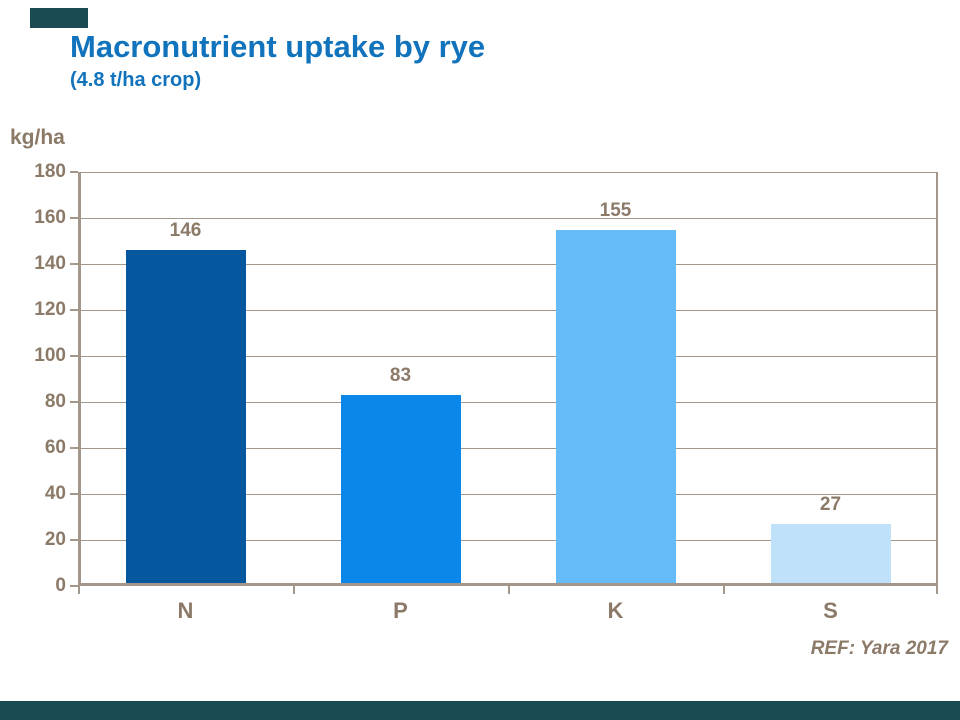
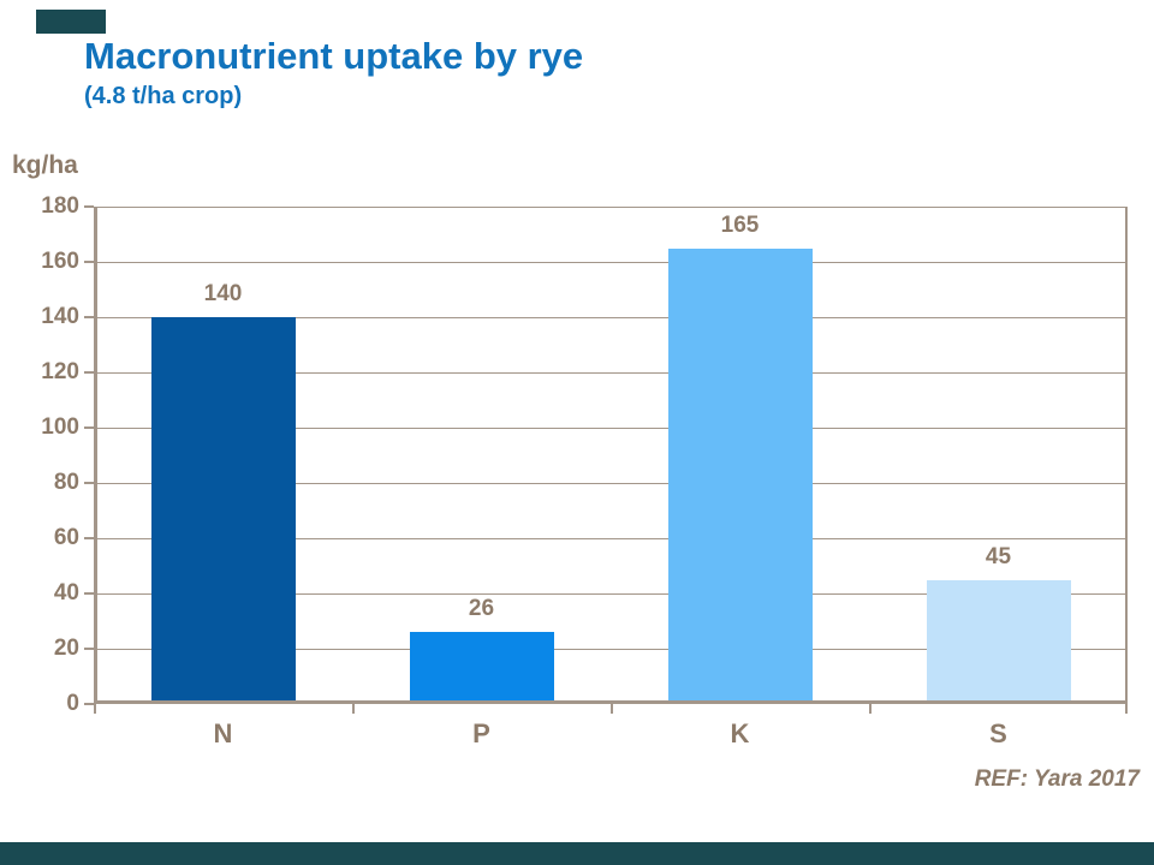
N: 146 -> 140
P: 83 -> 26
K: 155 -> 165
S: 27 -> 45
